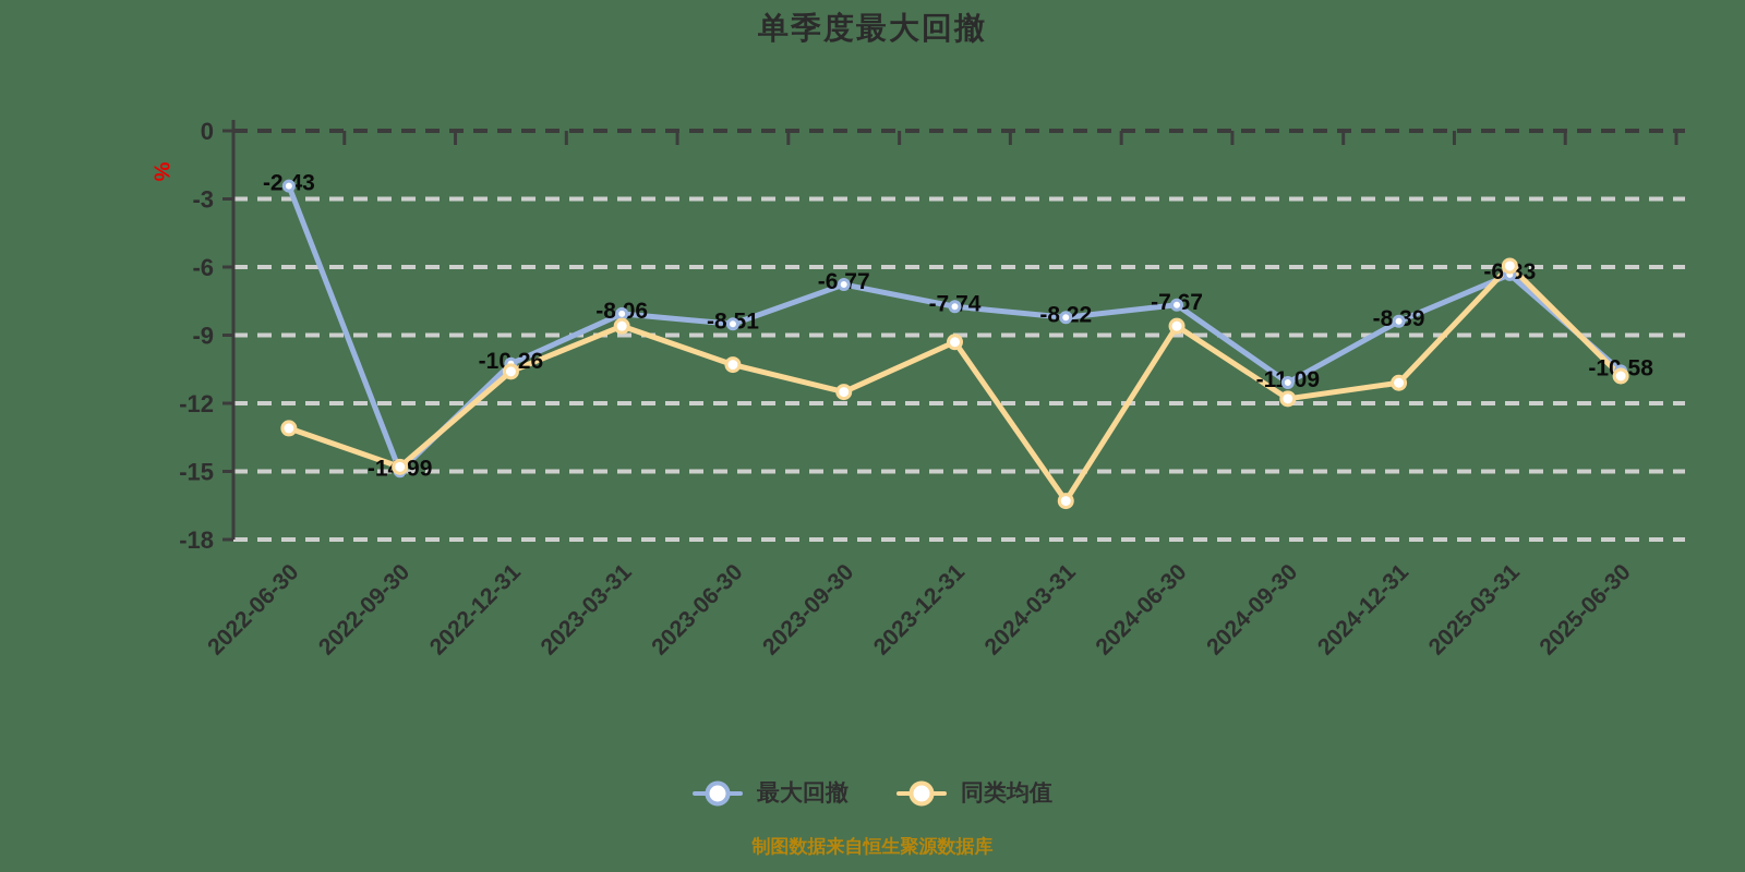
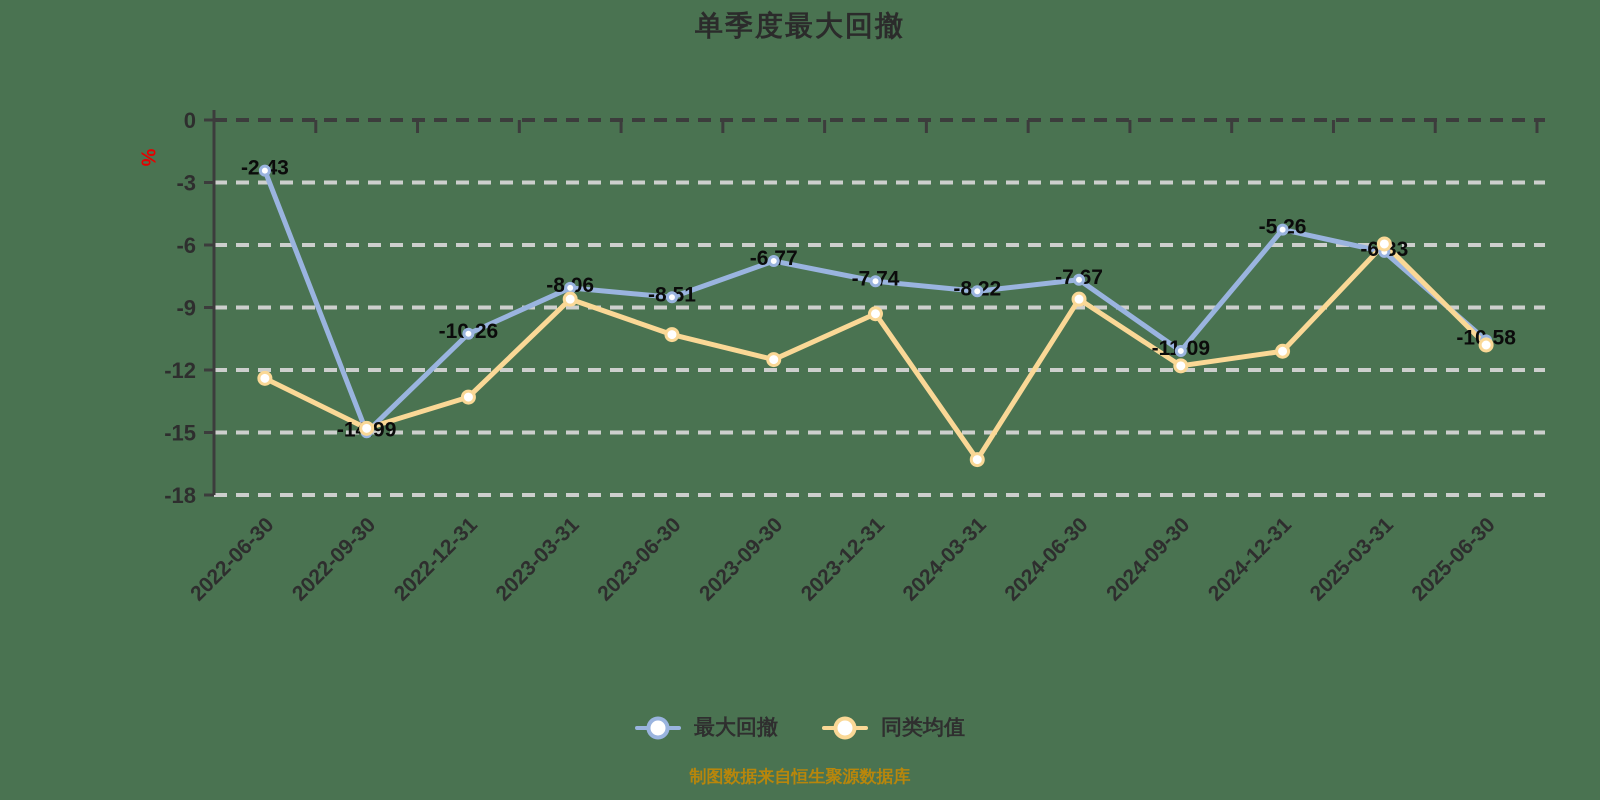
同类均值/2022-06-30: -13.1 -> -12.4
同类均值/2022-12-31: -10.6 -> -13.3
最大回撤/2024-12-31: -8.39 -> -5.26
